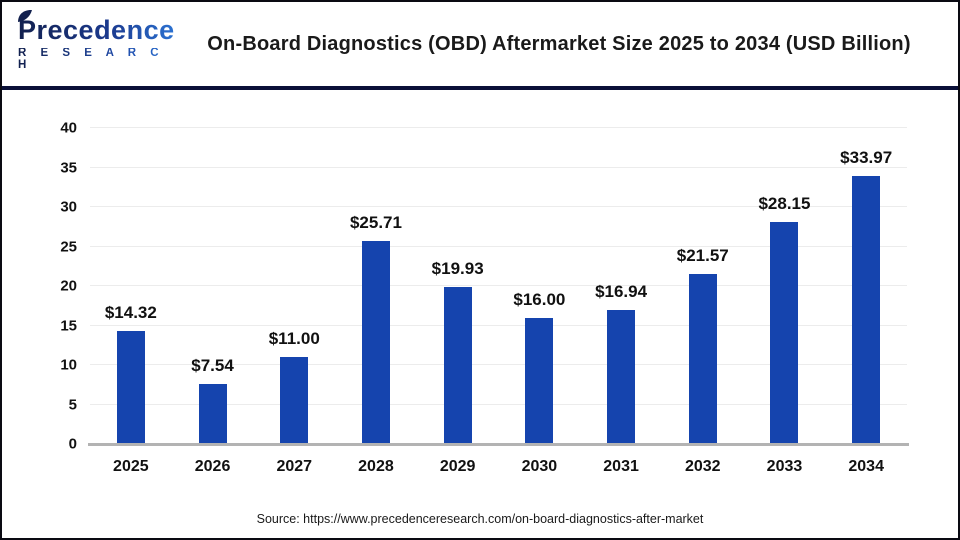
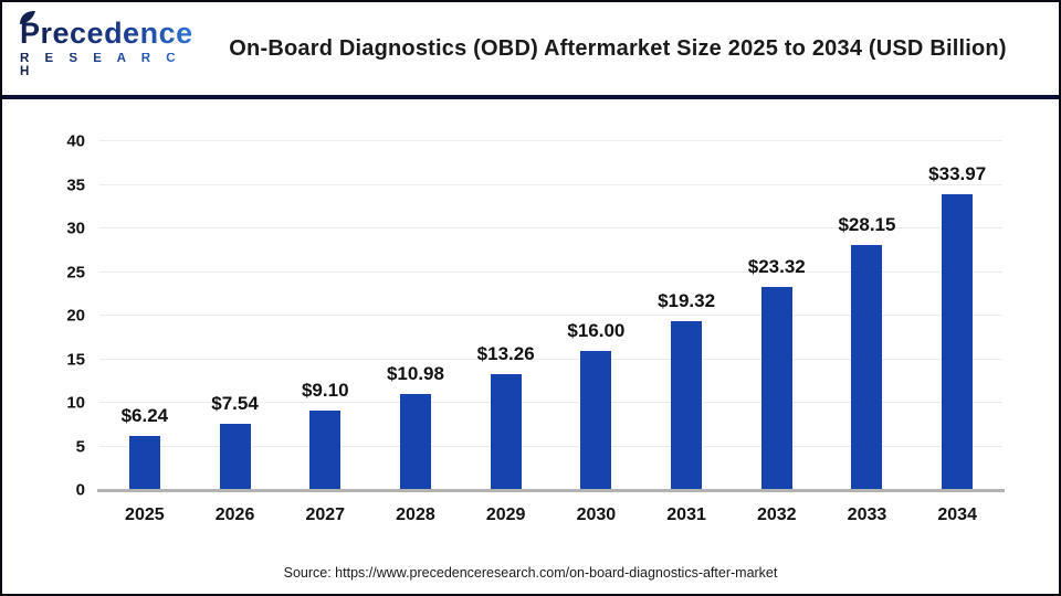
2025: $14.32 -> $6.24
2027: $11.00 -> $9.10
2028: $25.71 -> $10.98
2029: $19.93 -> $13.26
2031: $16.94 -> $19.32
2032: $21.57 -> $23.32
